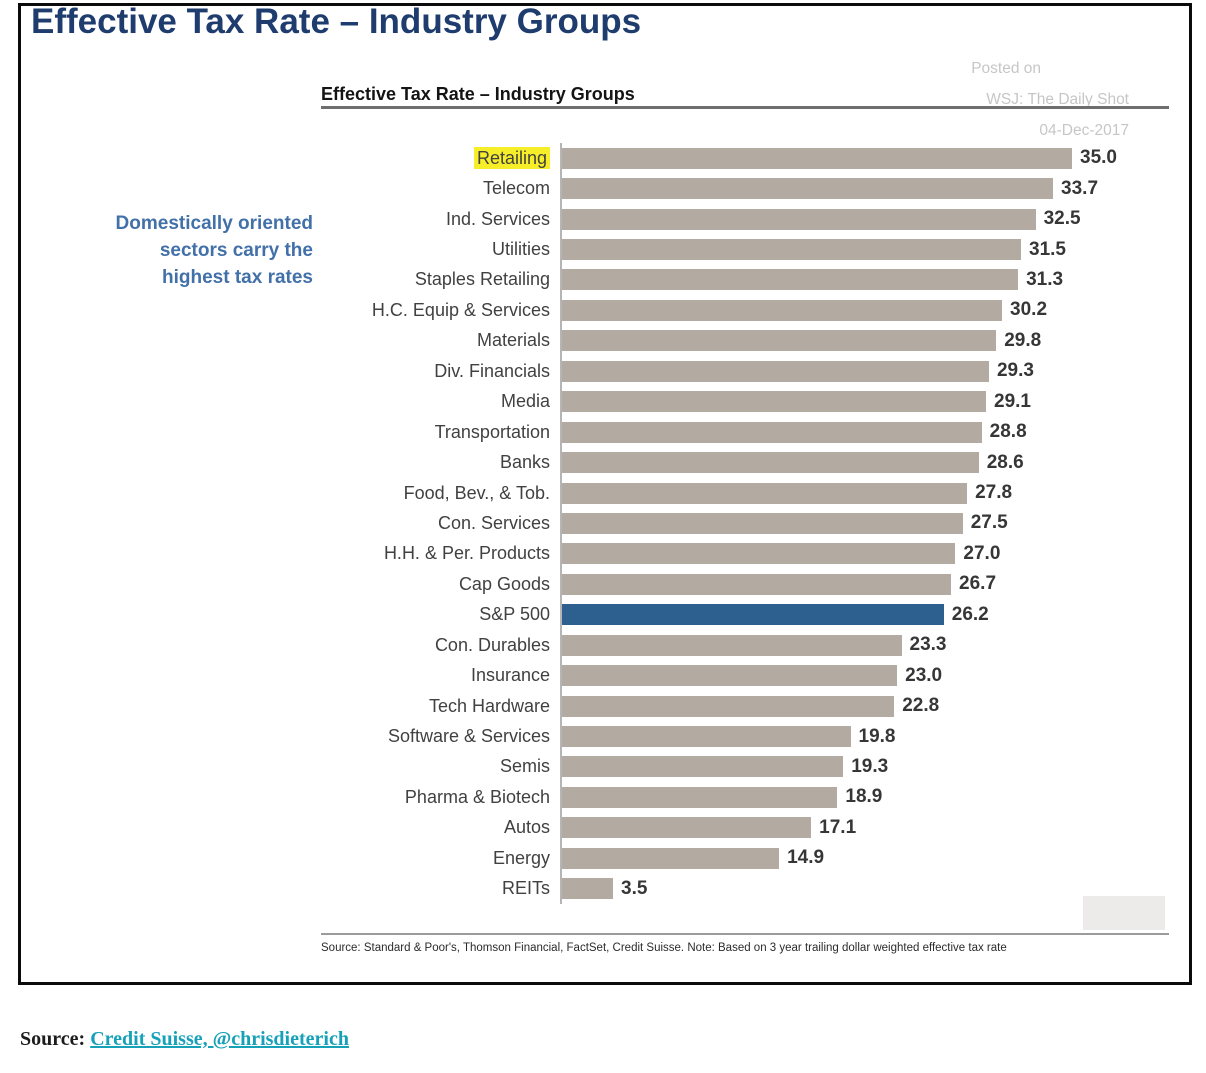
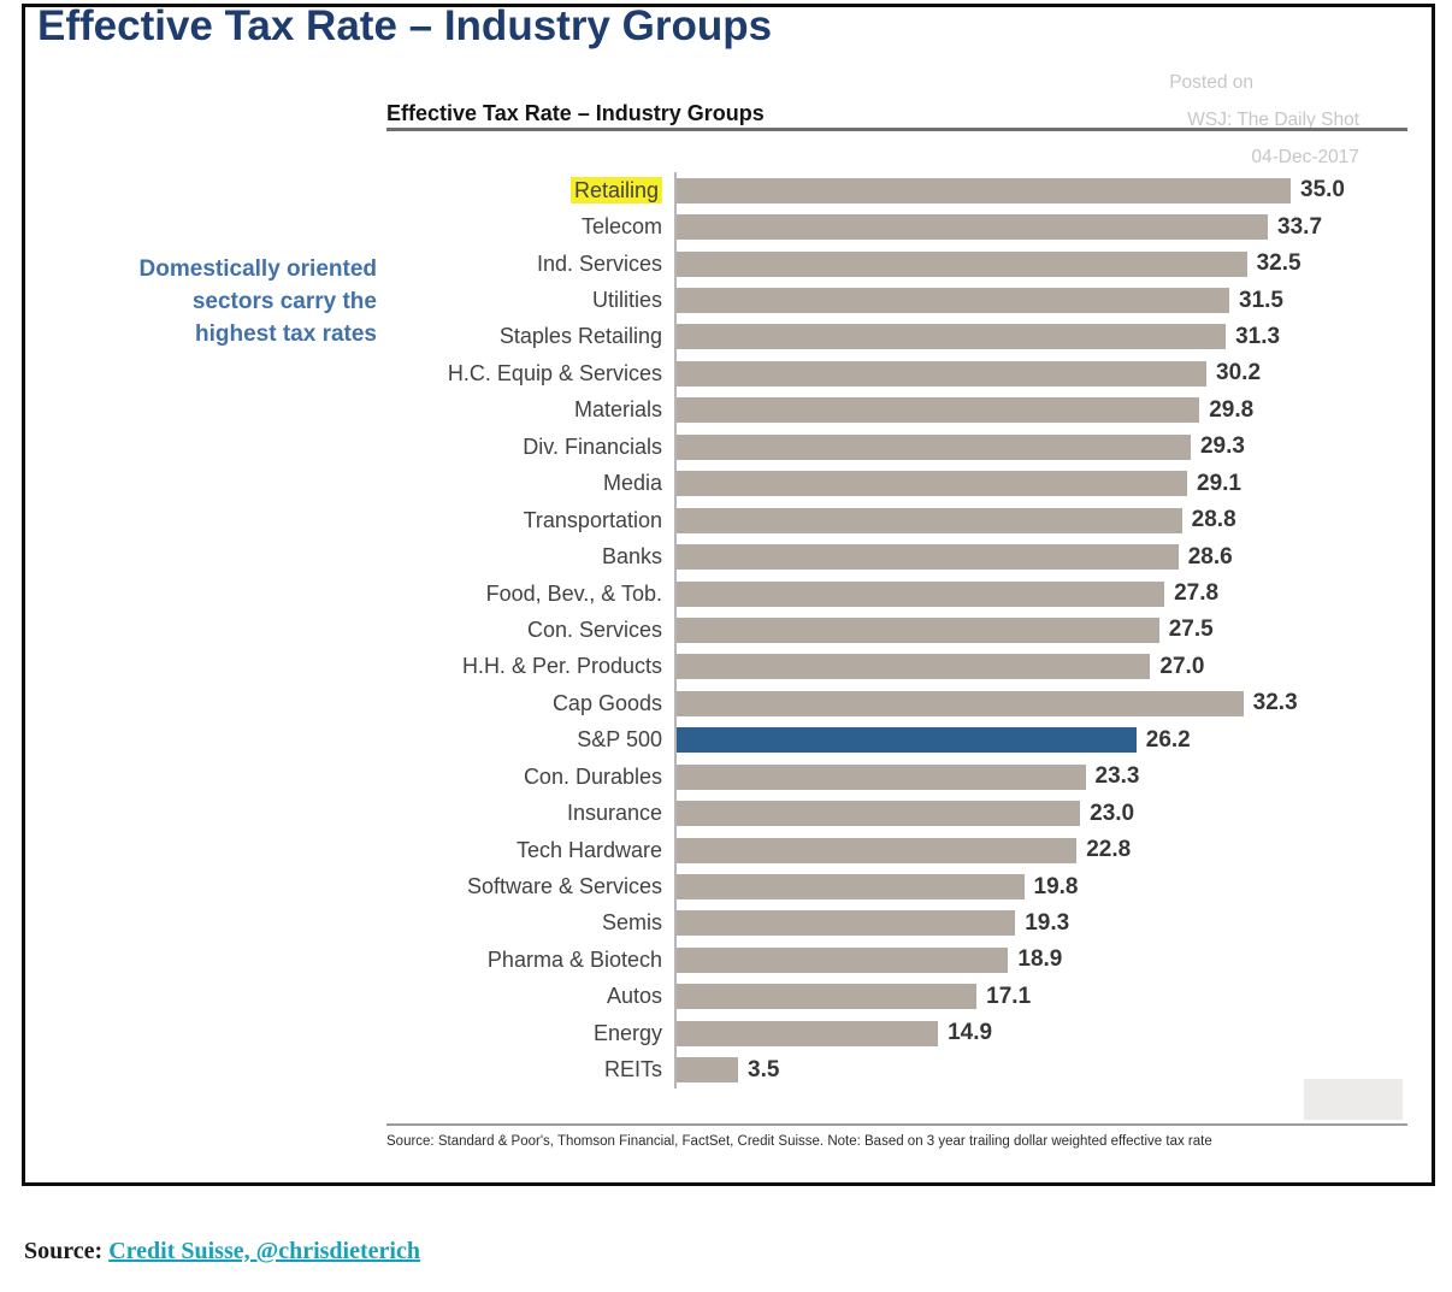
Cap Goods: 26.7 -> 32.3
